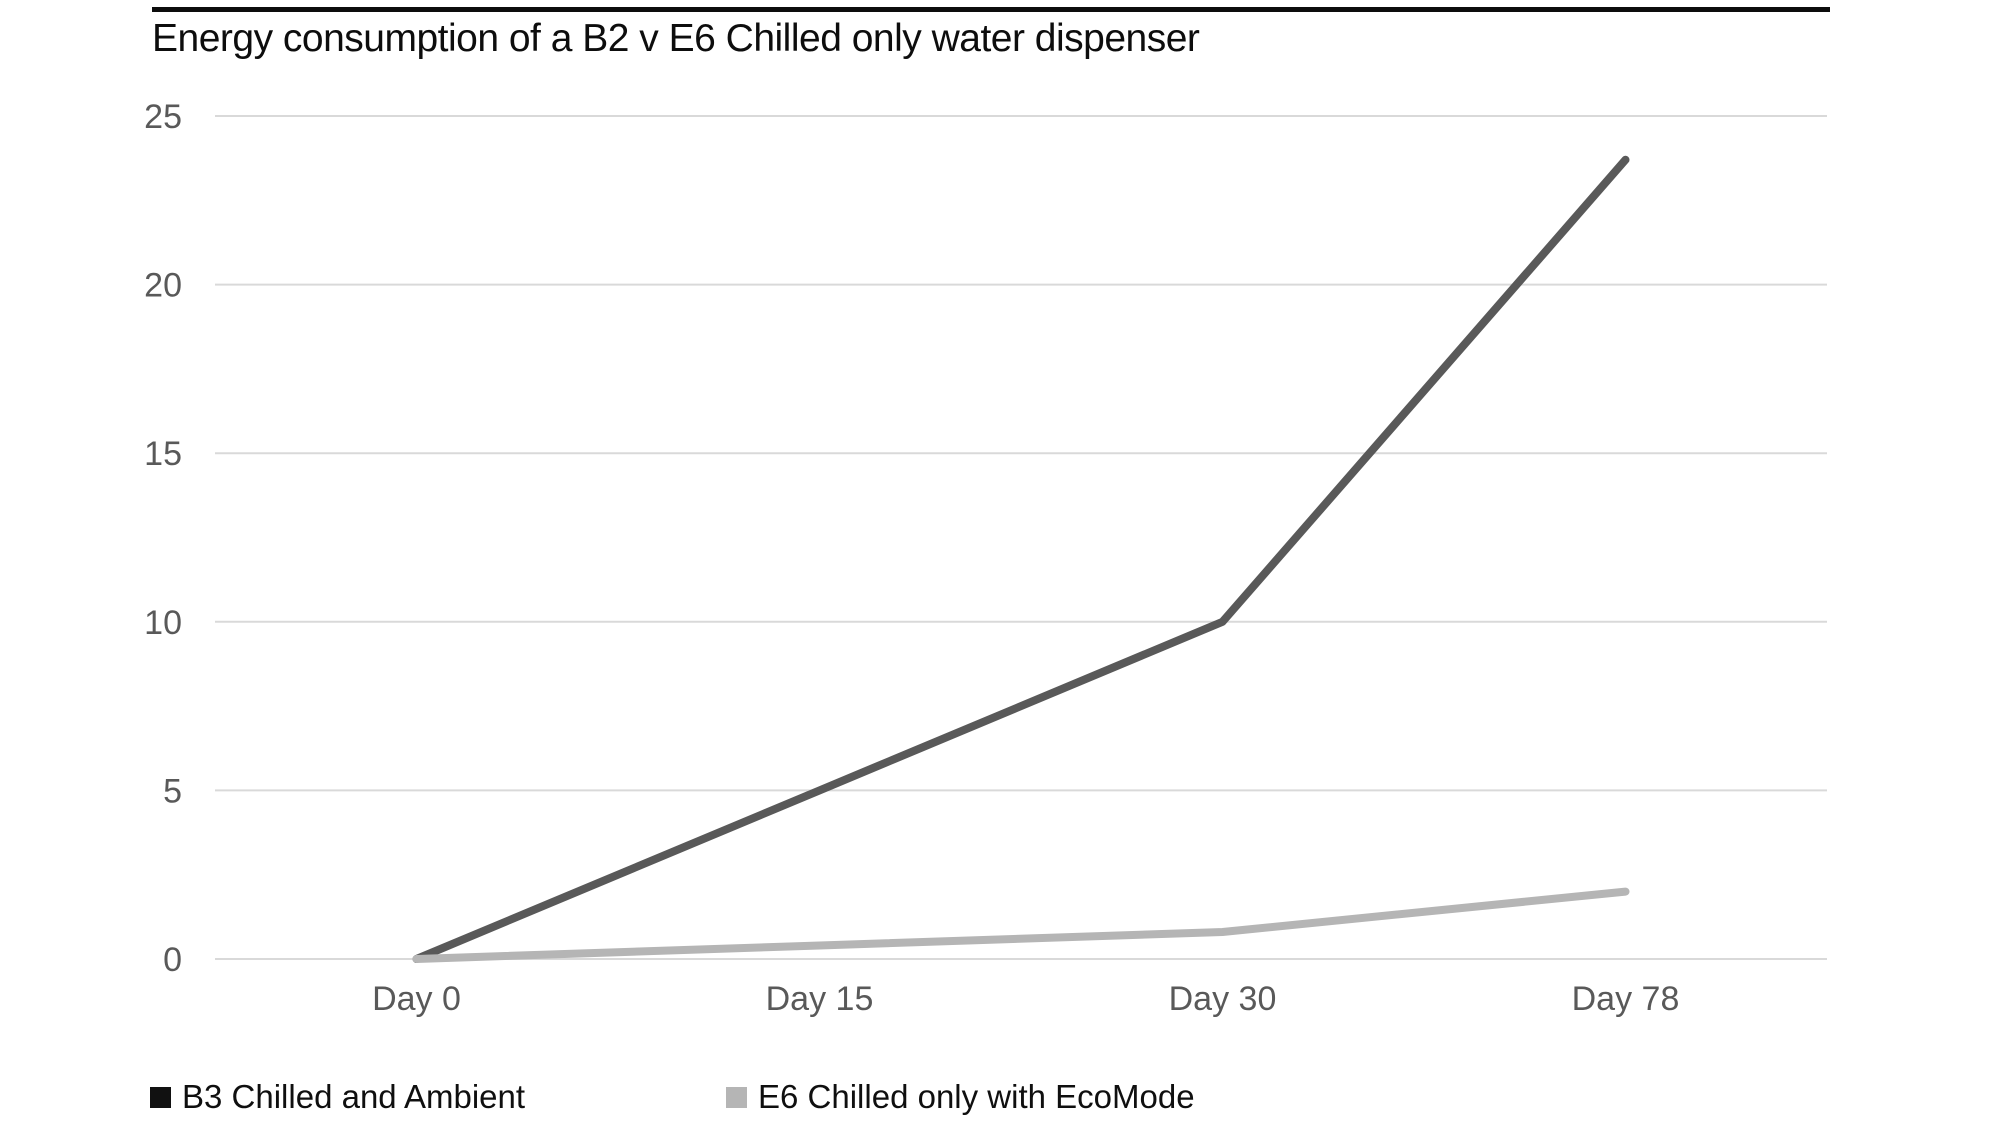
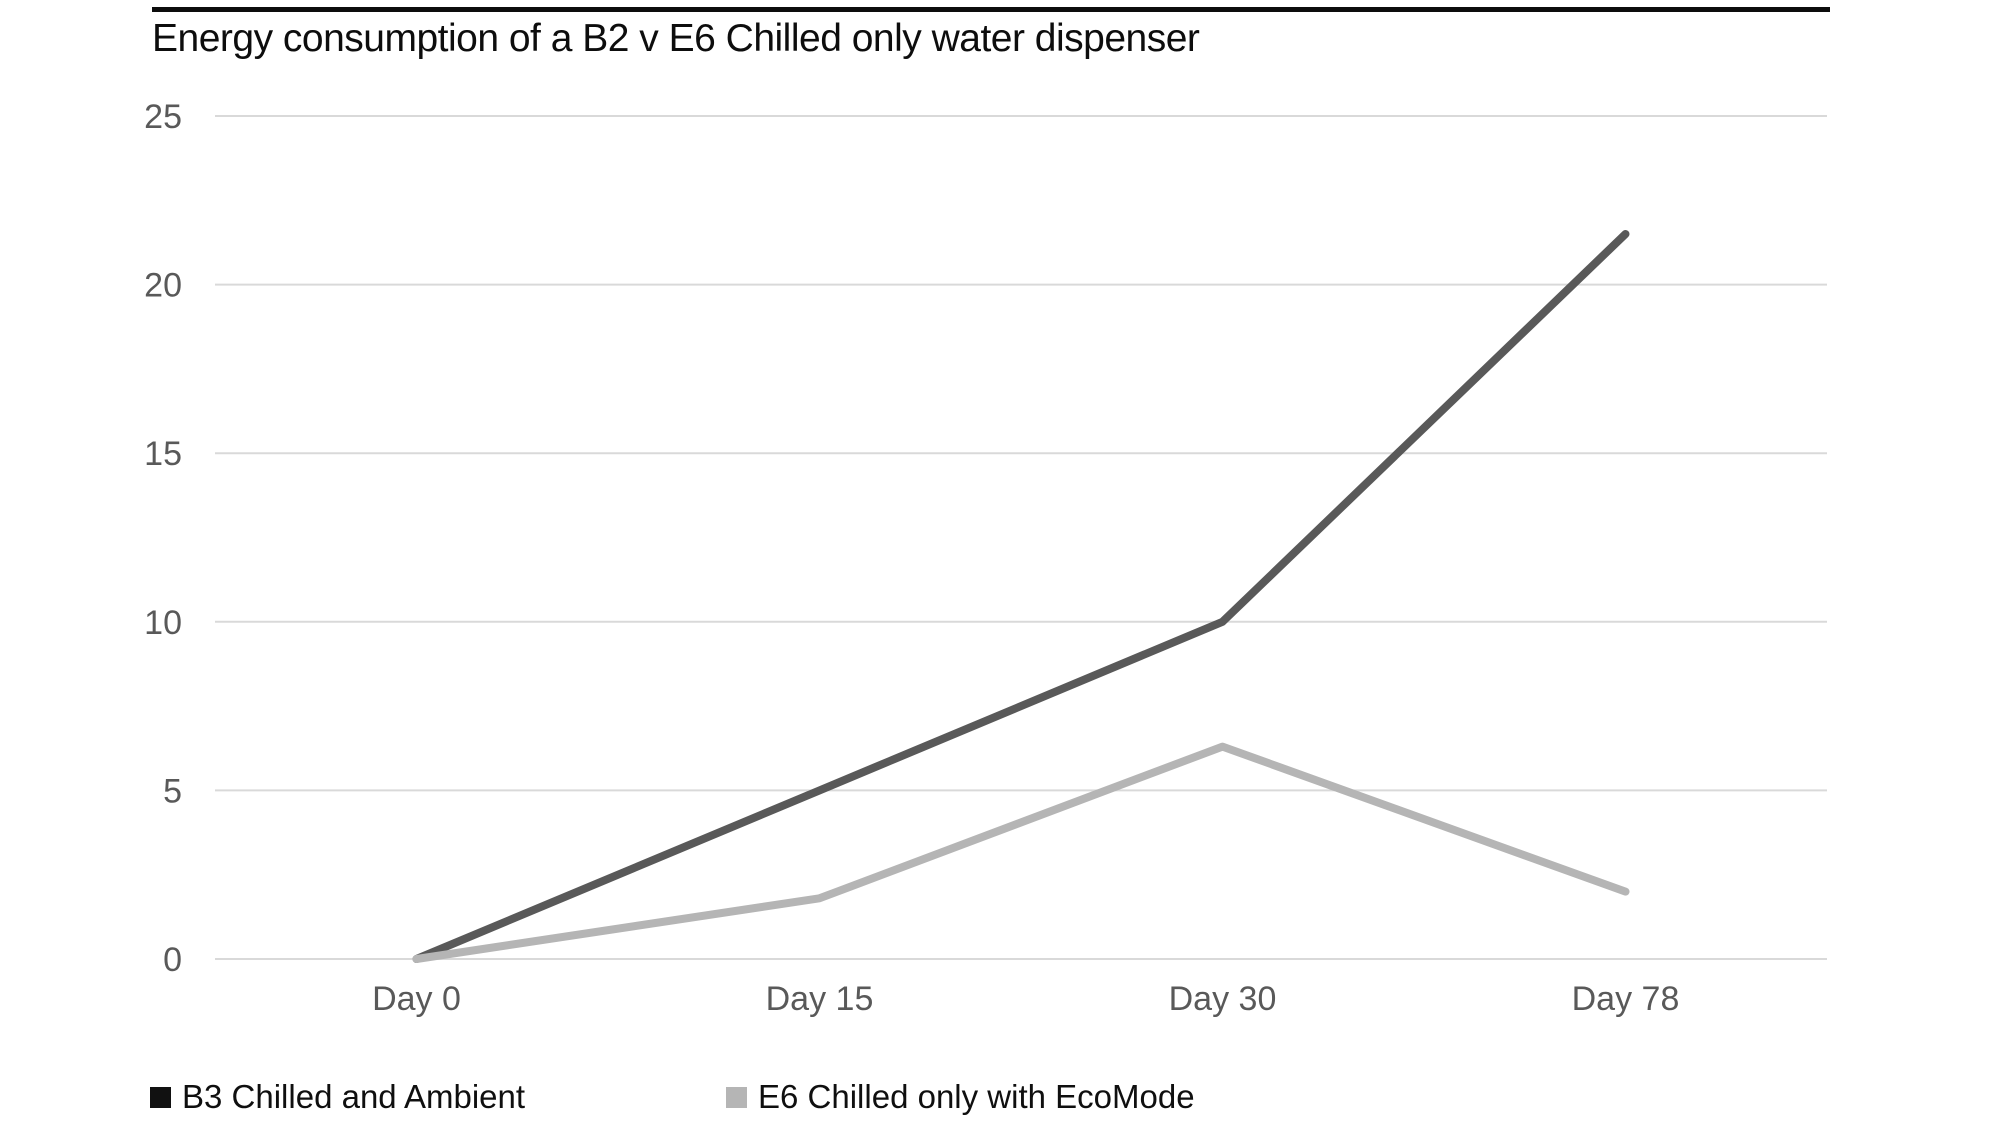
E6 Chilled only with EcoMode/Day 15: 0.4 -> 1.8
E6 Chilled only with EcoMode/Day 30: 0.8 -> 6.3
B3 Chilled and Ambient/Day 78: 23.7 -> 21.5
